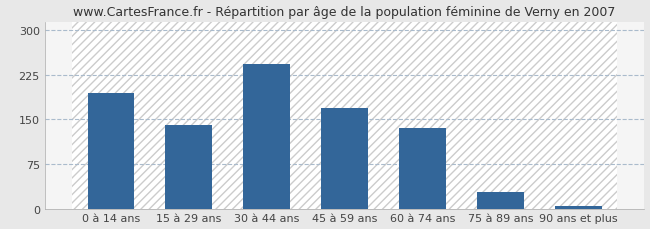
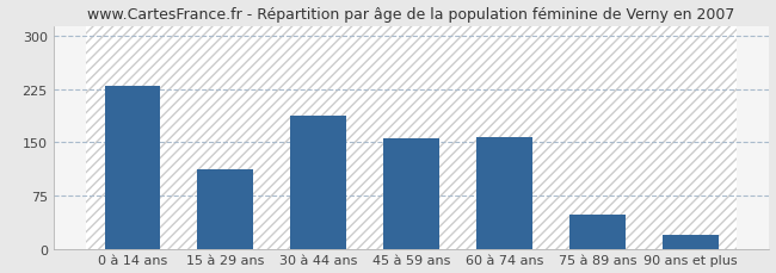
0 à 14 ans: 195 -> 230
15 à 29 ans: 140 -> 112
30 à 44 ans: 243 -> 188
45 à 59 ans: 170 -> 156
60 à 74 ans: 135 -> 158
75 à 89 ans: 28 -> 48
90 ans et plus: 5 -> 20
